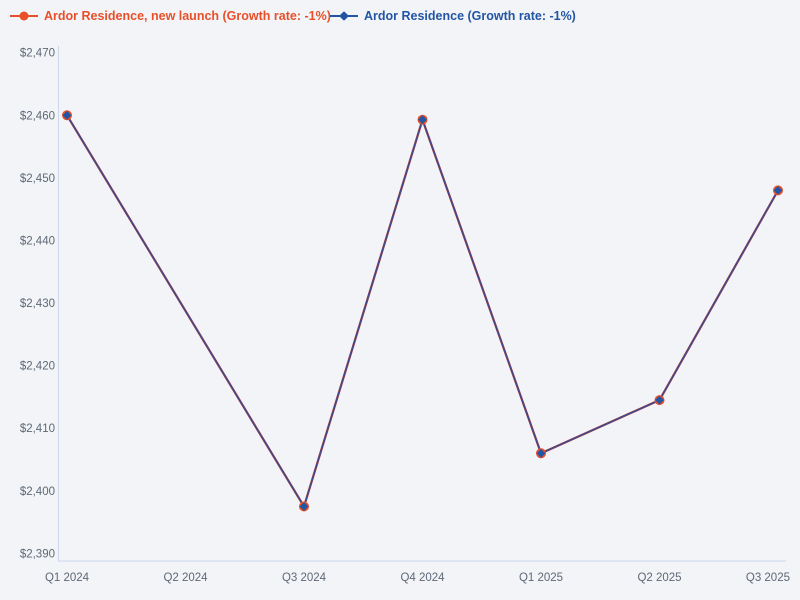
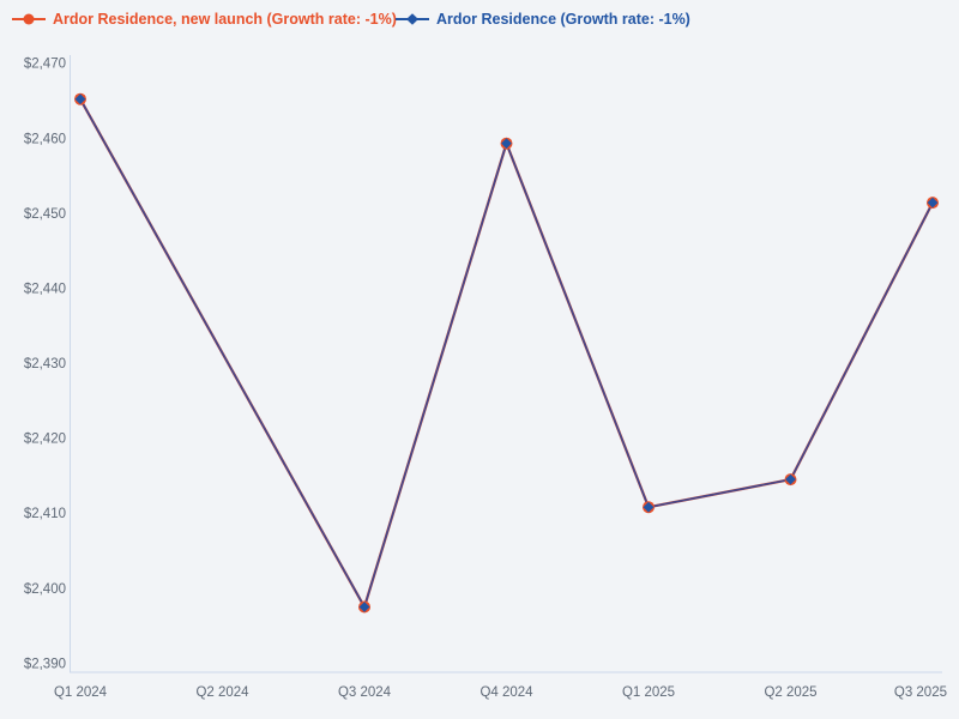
Ardor Residence, new launch (Growth rate: -1%)/Q1 2024: $2460 -> $2465
Ardor Residence (Growth rate: -1%)/Q1 2024: $2448 -> $2465
Ardor Residence (Growth rate: -1%)/Q4 2024: $2428 -> $2459
Ardor Residence, new launch (Growth rate: -1%)/Q1 2025: $2406 -> $2411
Ardor Residence, new launch (Growth rate: -1%)/Q3 2025: $2448 -> $2451
